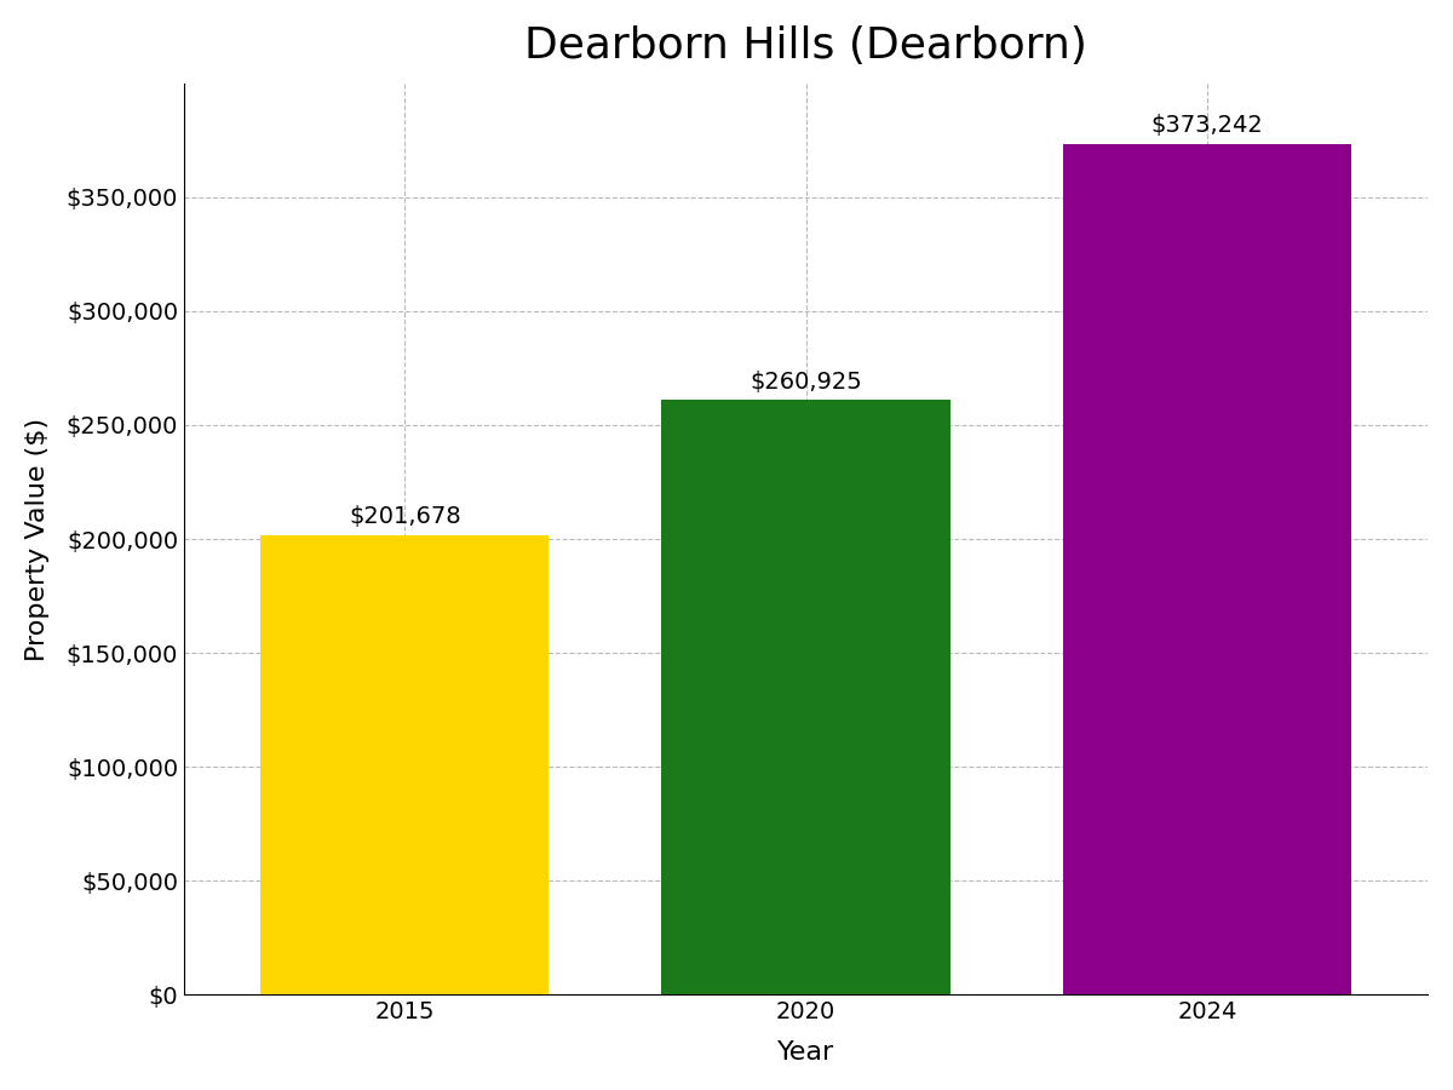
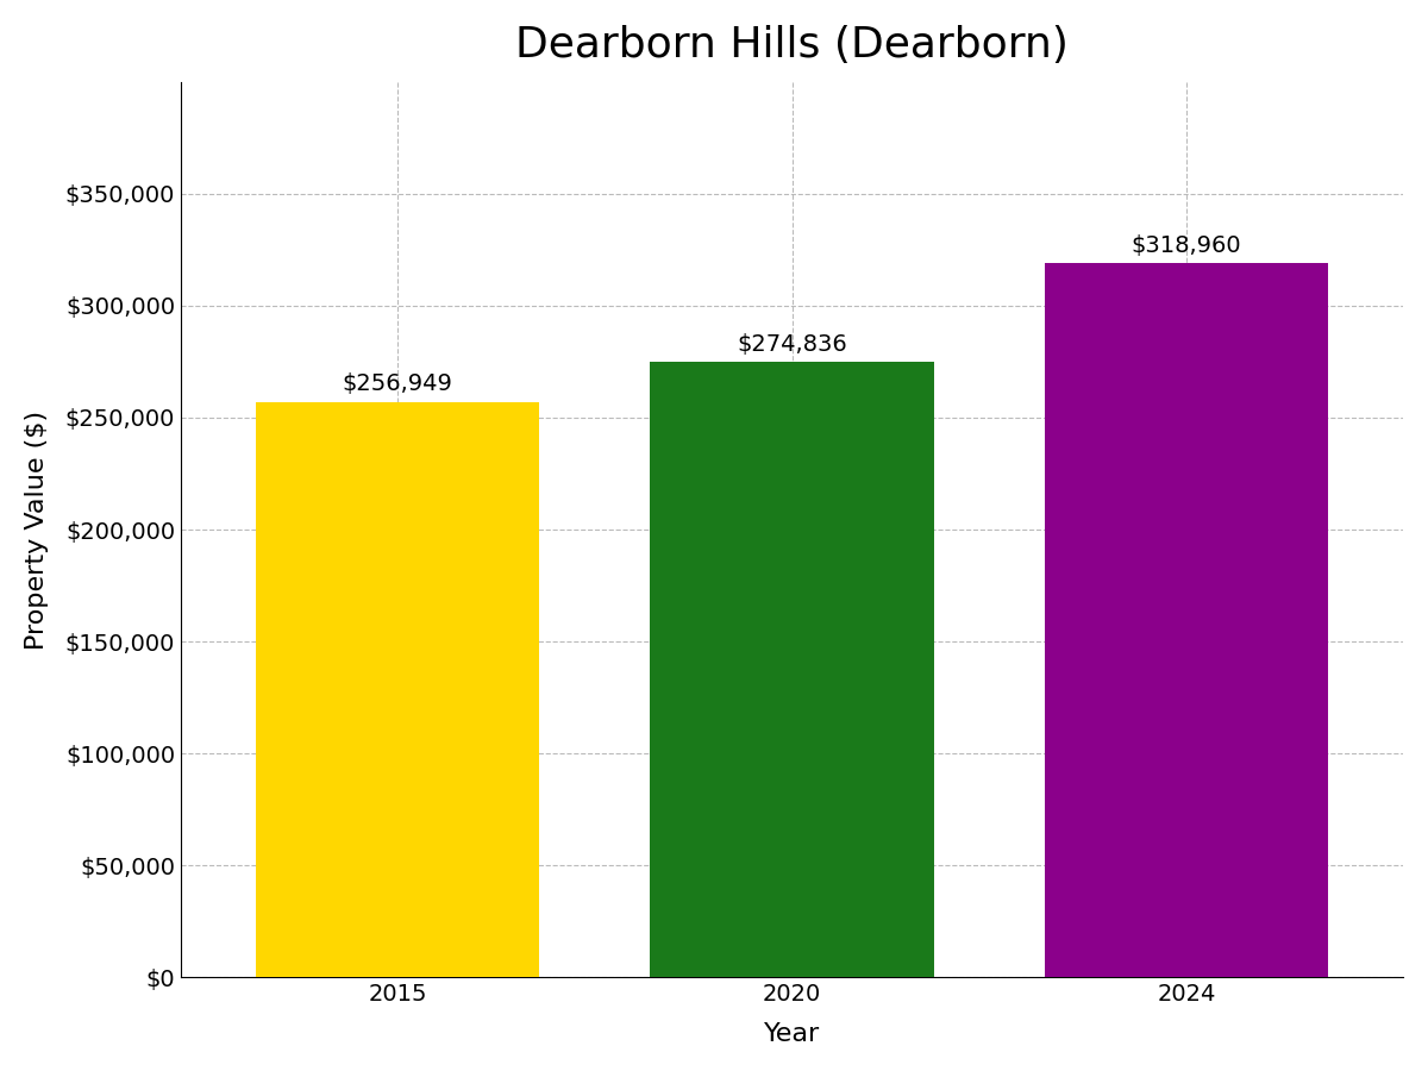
2015: $201,678 -> $256,949
2020: $260,925 -> $274,836
2024: $373,242 -> $318,960
